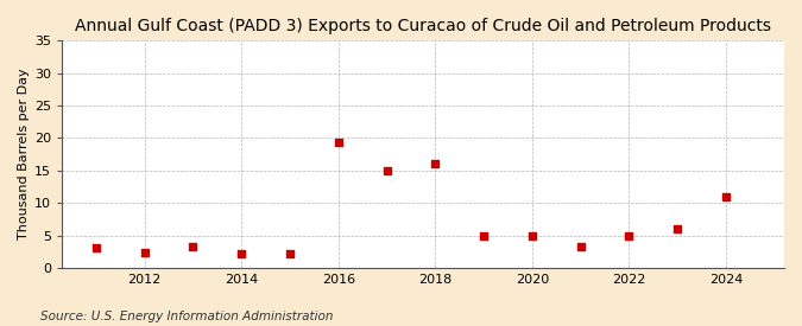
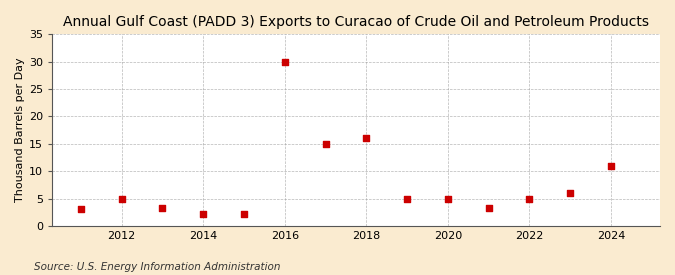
2012: 2.4 -> 5.0
2016: 19.4 -> 30.0
